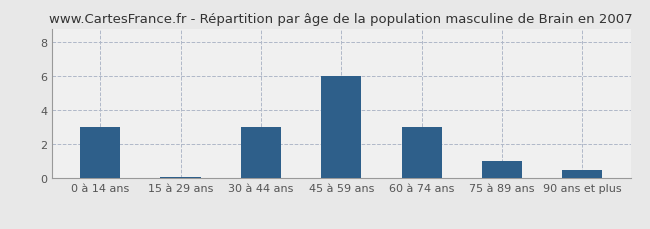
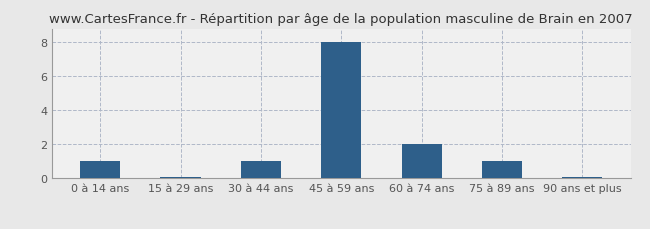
0 à 14 ans: 3.0 -> 1.0
30 à 44 ans: 3.0 -> 1.0
45 à 59 ans: 6.0 -> 8.0
60 à 74 ans: 3.0 -> 2.0
90 ans et plus: 0.5 -> 0.1
